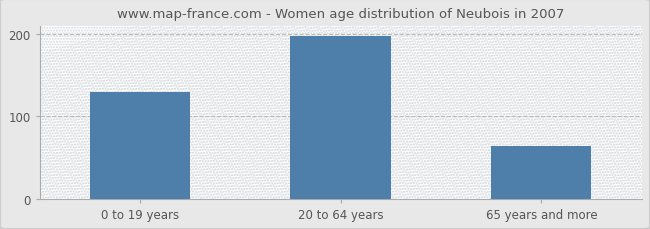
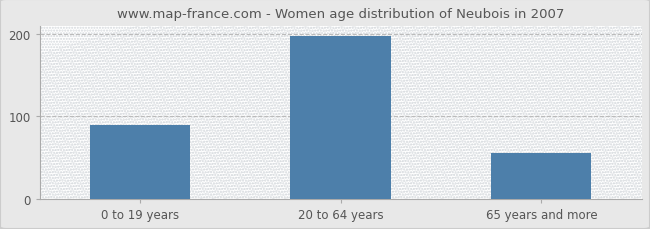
0 to 19 years: 130 -> 90
65 years and more: 64 -> 55
